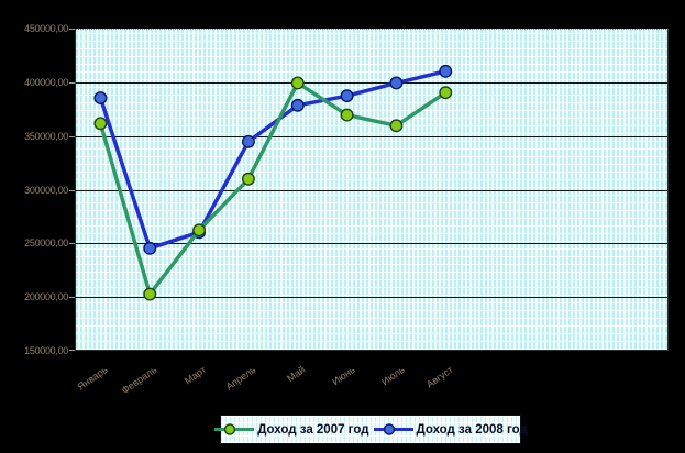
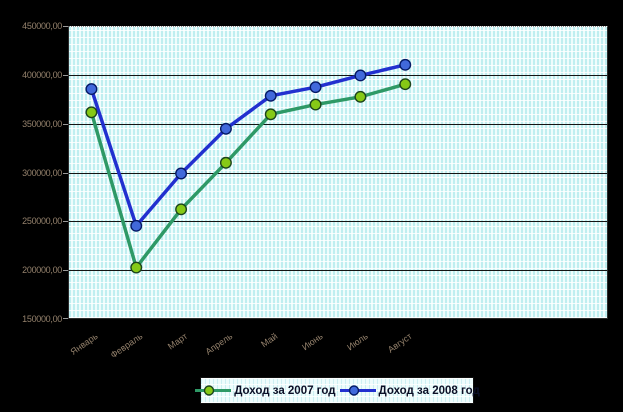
Доход за 2008 год/Март: 260000 -> 300000
Доход за 2007 год/Май: 400000 -> 360000
Доход за 2007 год/Июль: 360000 -> 380000
